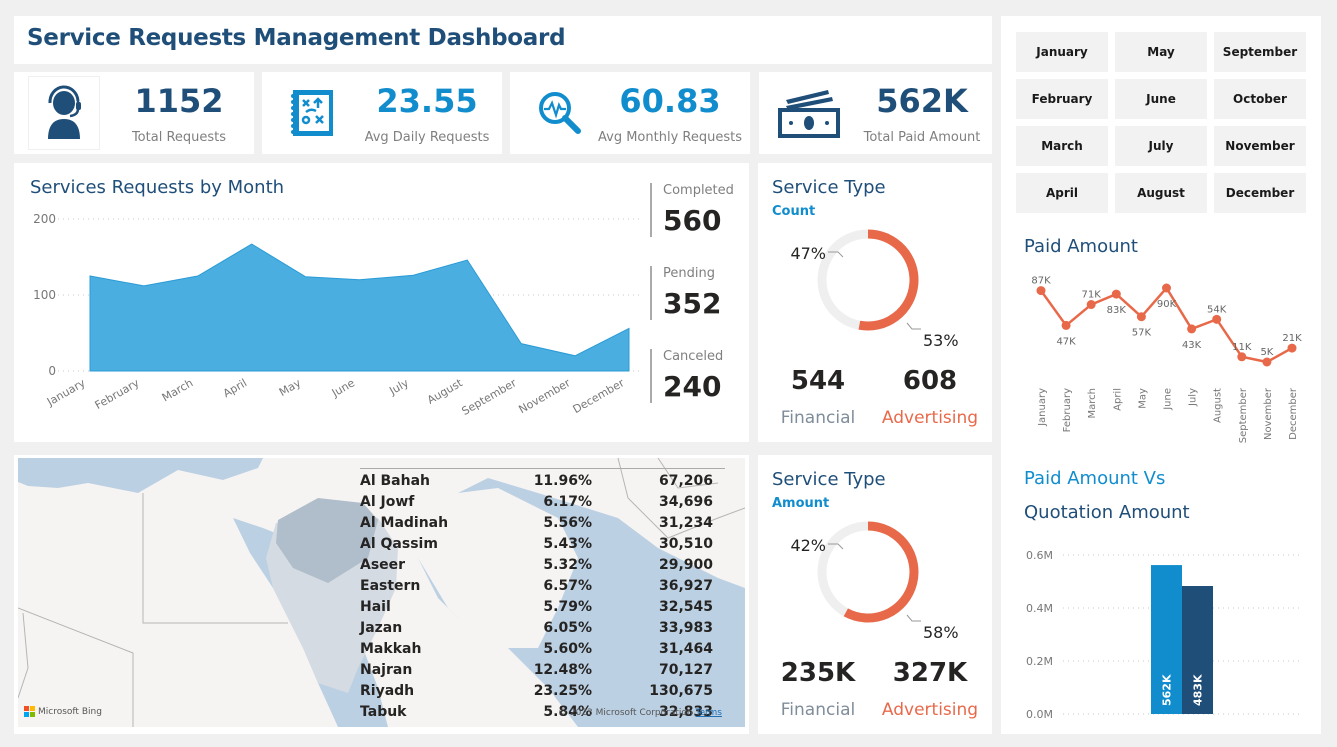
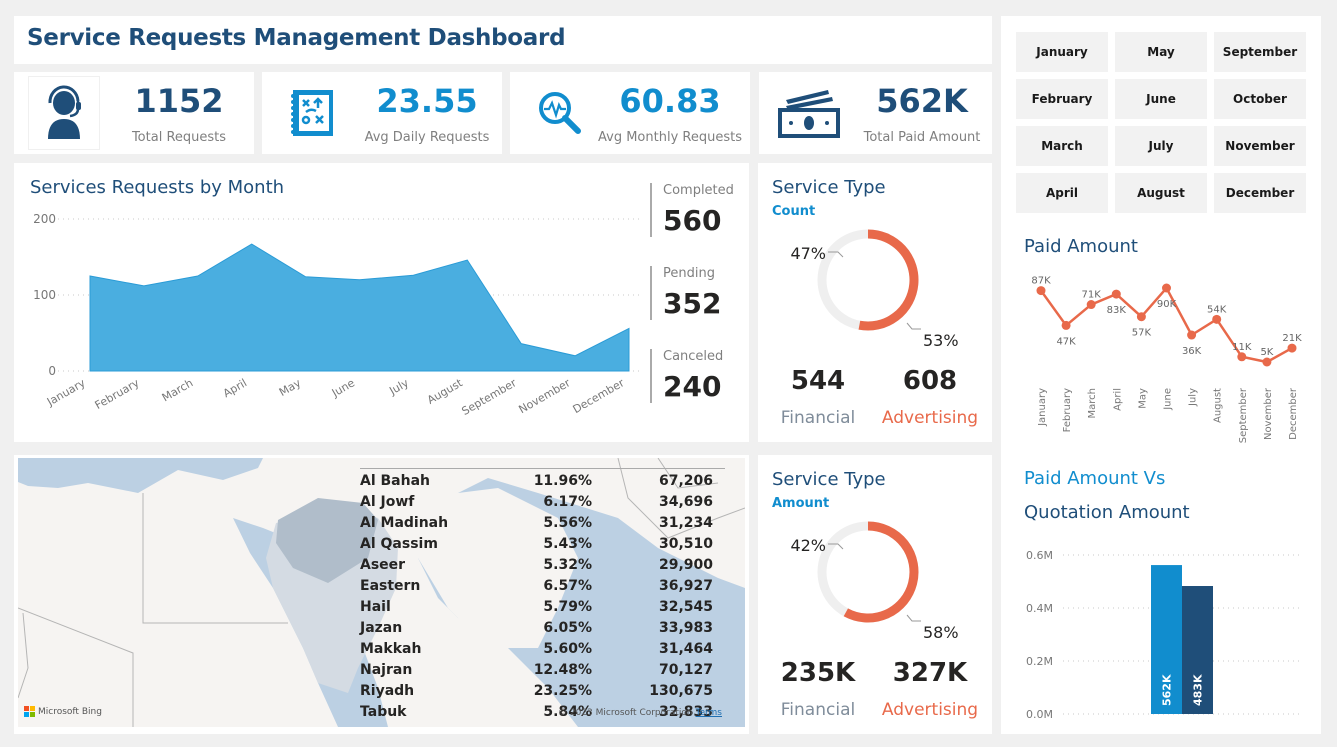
Paid Amount/July: 43K -> 36K
